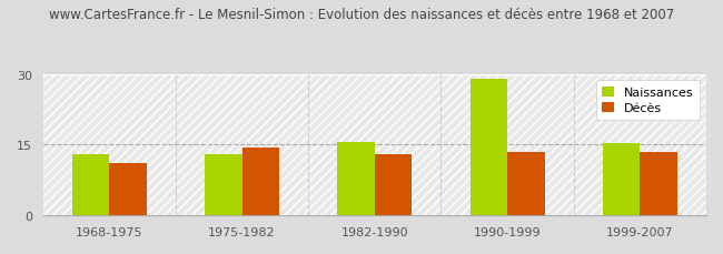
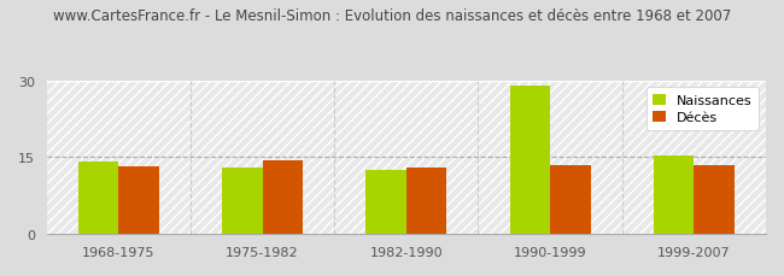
Naissances/1968-1975: 13.0 -> 14.2
Décès/1968-1975: 11.0 -> 13.3
Naissances/1982-1990: 15.5 -> 12.5
